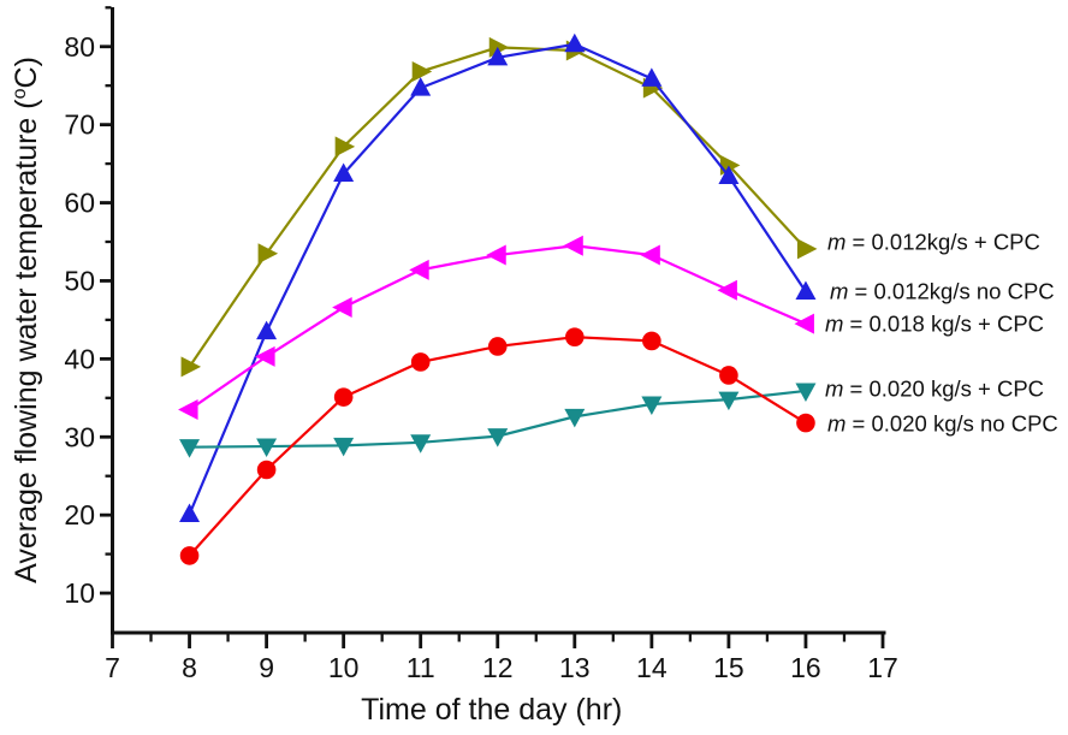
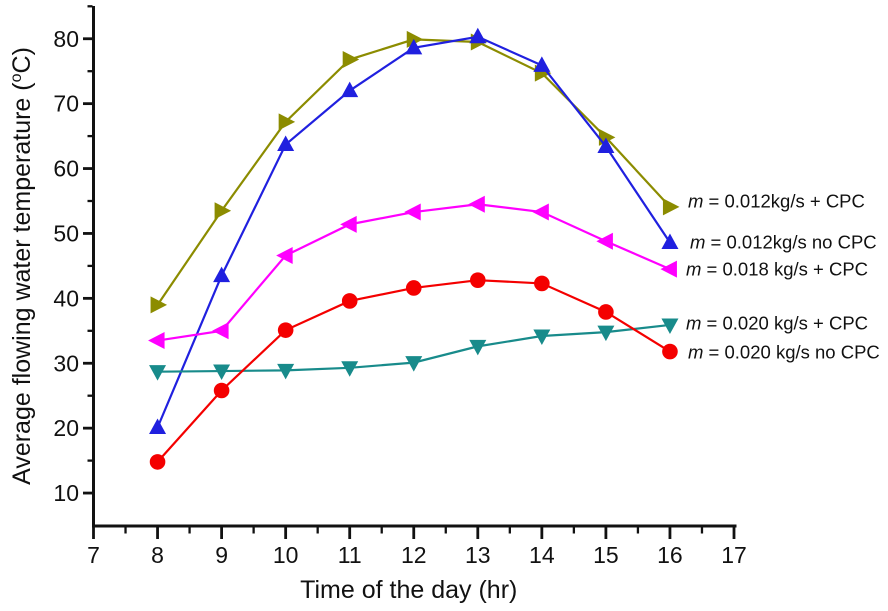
m = 0.018 kg/s + CPC/9: 40 -> 35
m = 0.012kg/s no CPC/11: 75 -> 72
